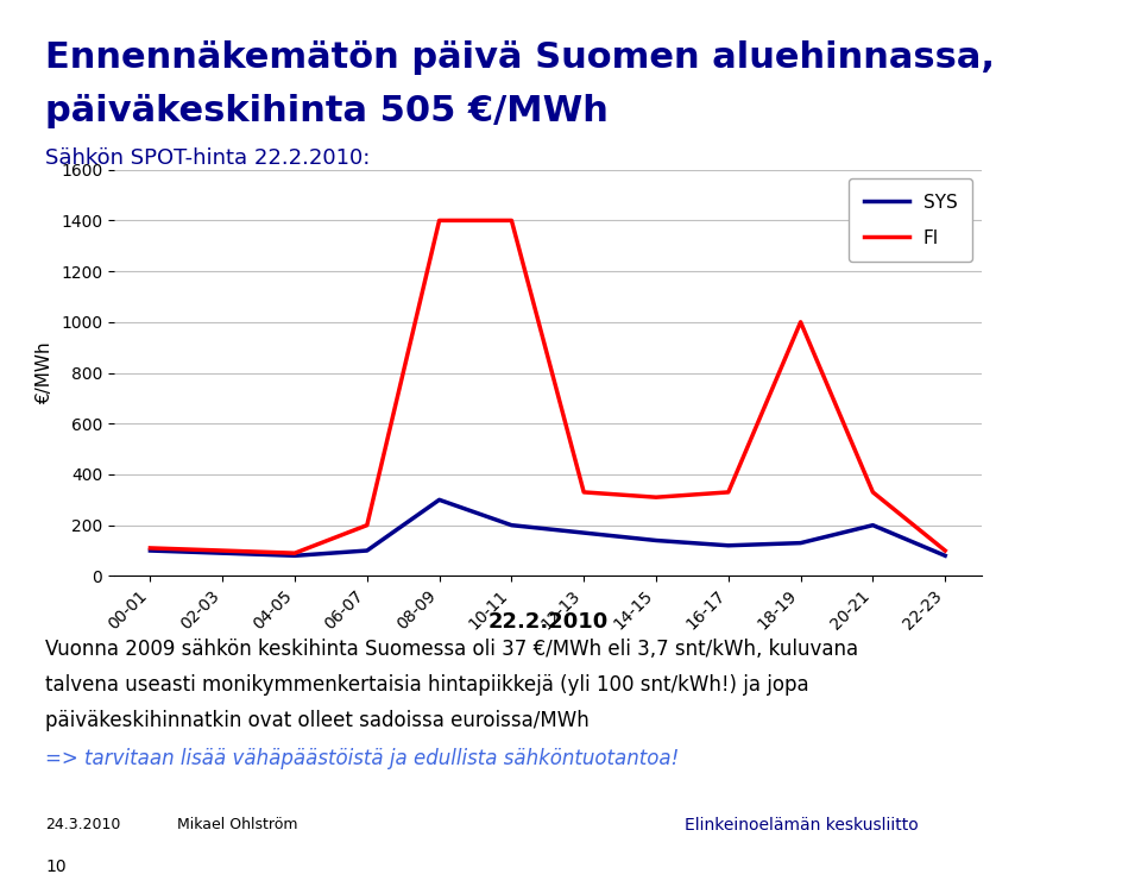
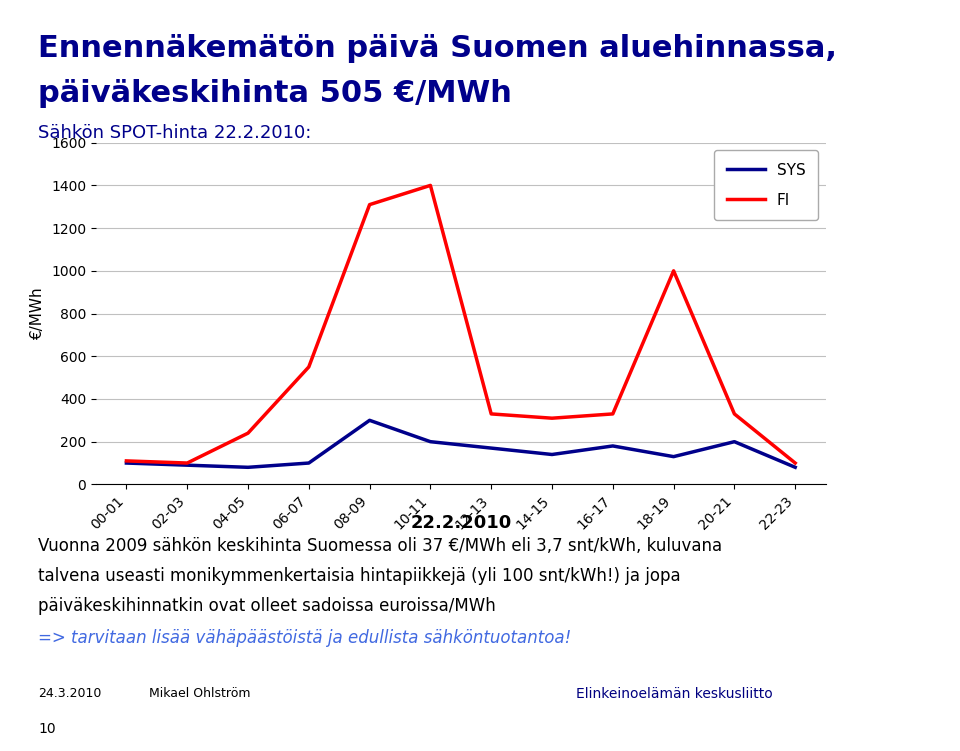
FI/04-05: 90 -> 240
FI/06-07: 200 -> 550
FI/08-09: 1400 -> 1310
SYS/16-17: 120 -> 180
